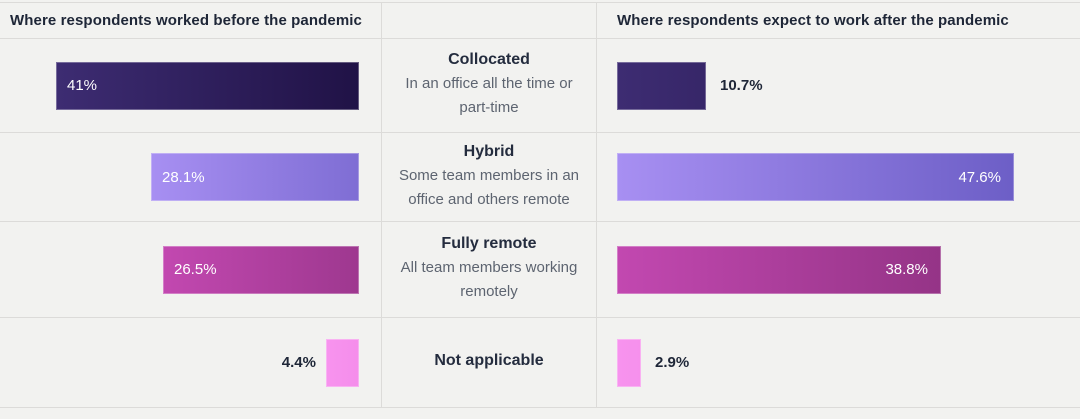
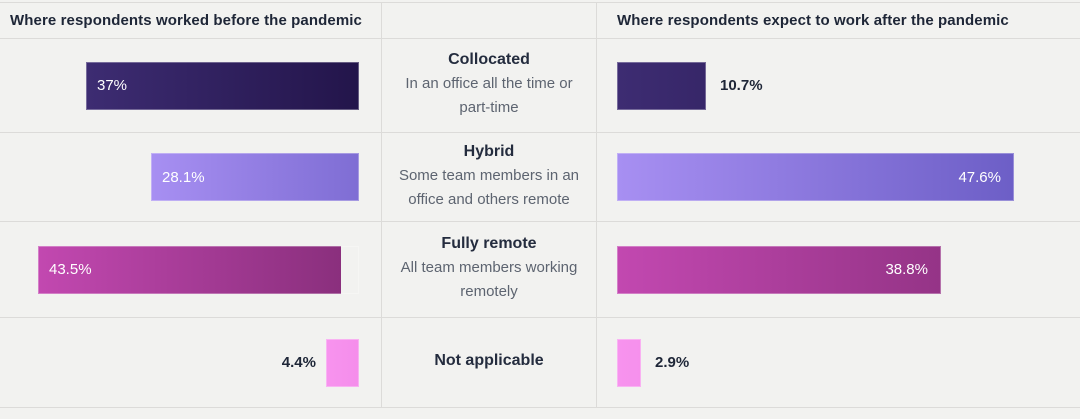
Where respondents worked before the pandemic/Collocated: 41% -> 37%
Where respondents worked before the pandemic/Fully remote: 26.5% -> 43.5%
